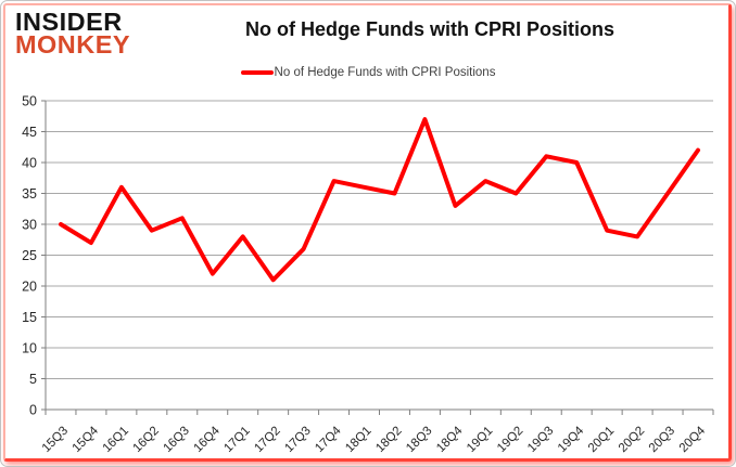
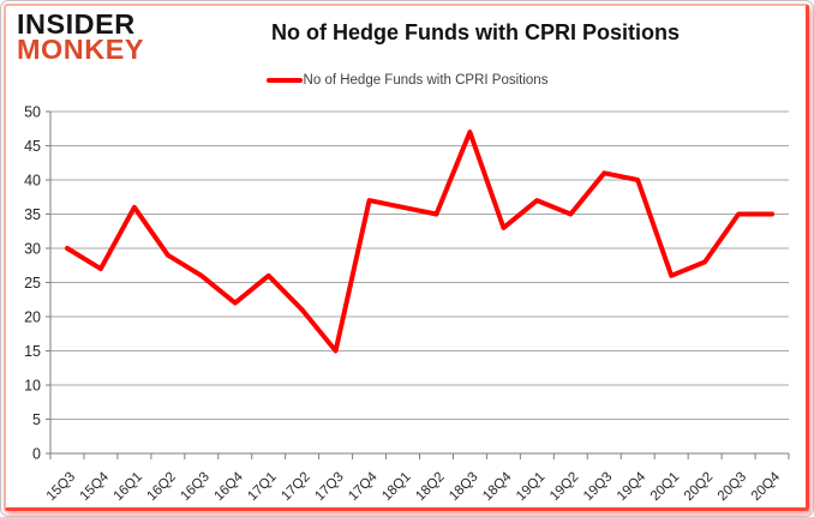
16Q3: 31 -> 26
17Q1: 28 -> 26
17Q3: 26 -> 15
20Q1: 29 -> 26
20Q4: 42 -> 35
